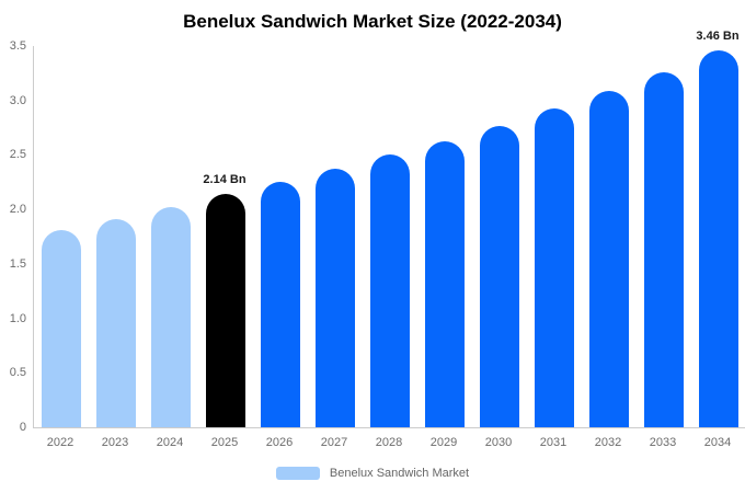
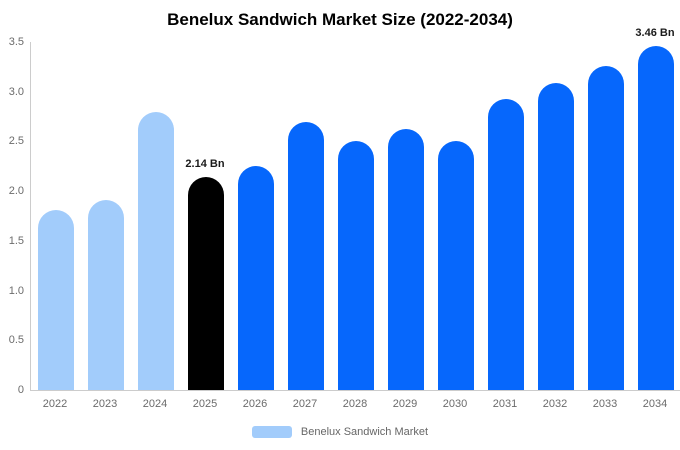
2024: 2.0 -> 2.8
2027: 2.4 -> 2.7
2030: 2.8 -> 2.5
